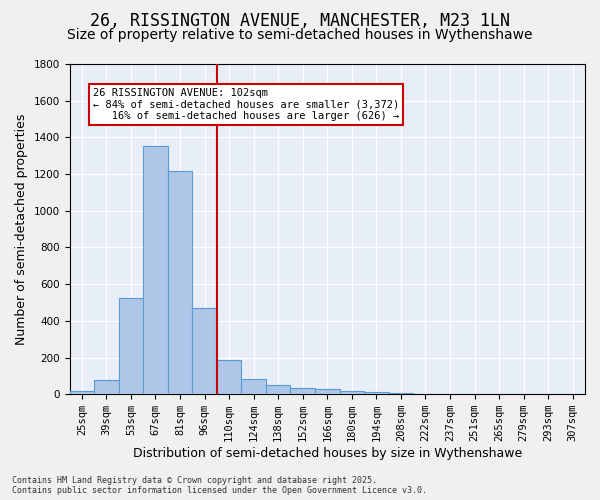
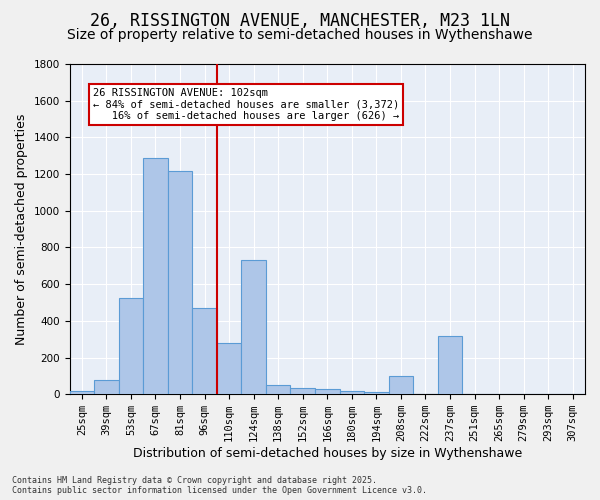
67sqm: 1360 -> 1290
110sqm: 180 -> 280
124sqm: 80 -> 730
208sqm: 0 -> 100
237sqm: 0 -> 320
